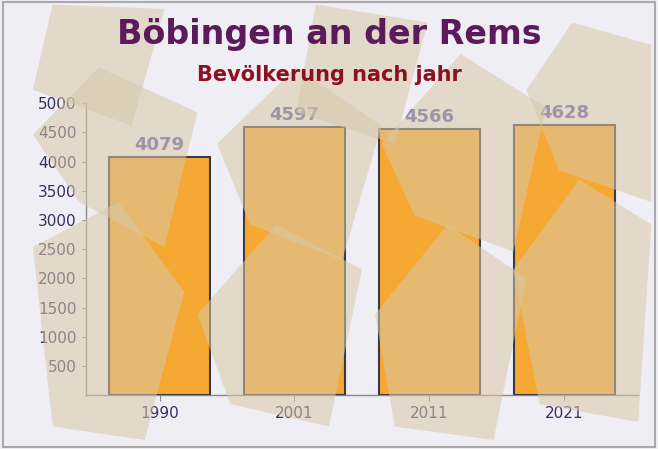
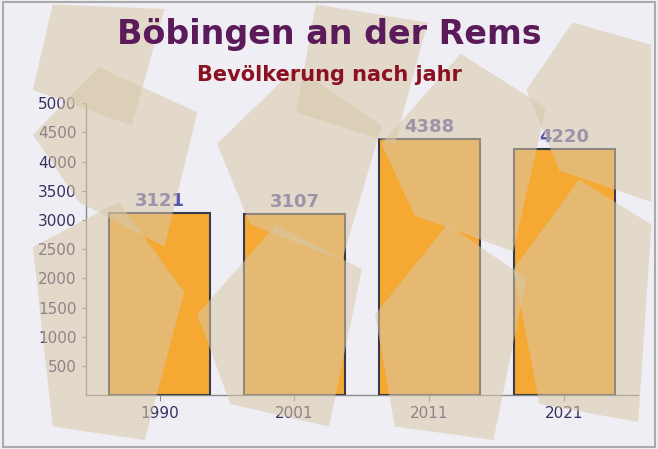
1990: 4079 -> 3121
2001: 4597 -> 3107
2011: 4566 -> 4388
2021: 4628 -> 4220
